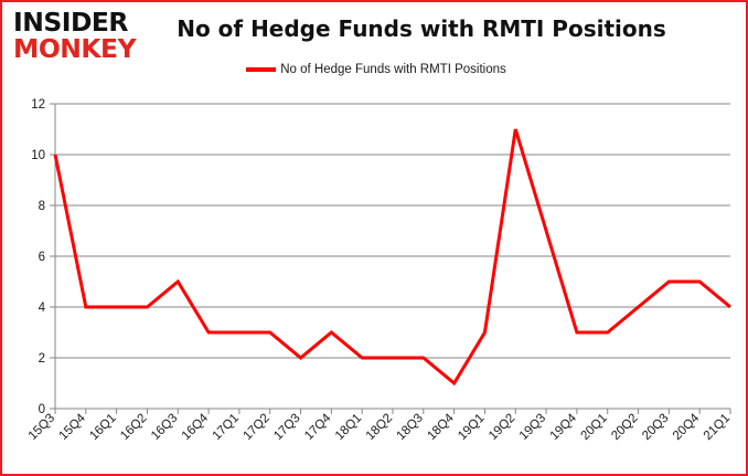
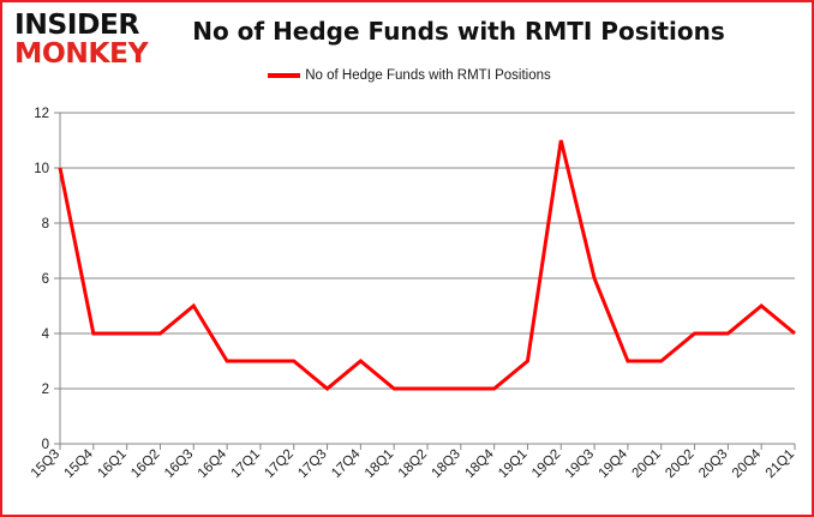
18Q4: 1 -> 2
19Q3: 7 -> 6
20Q3: 5 -> 4
